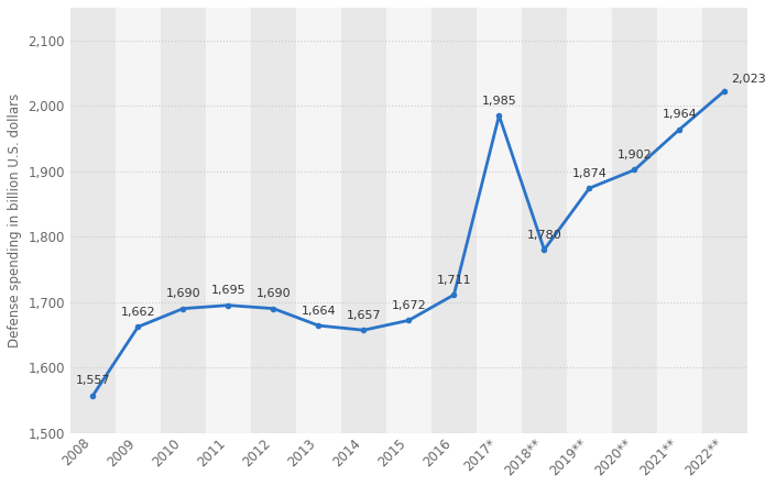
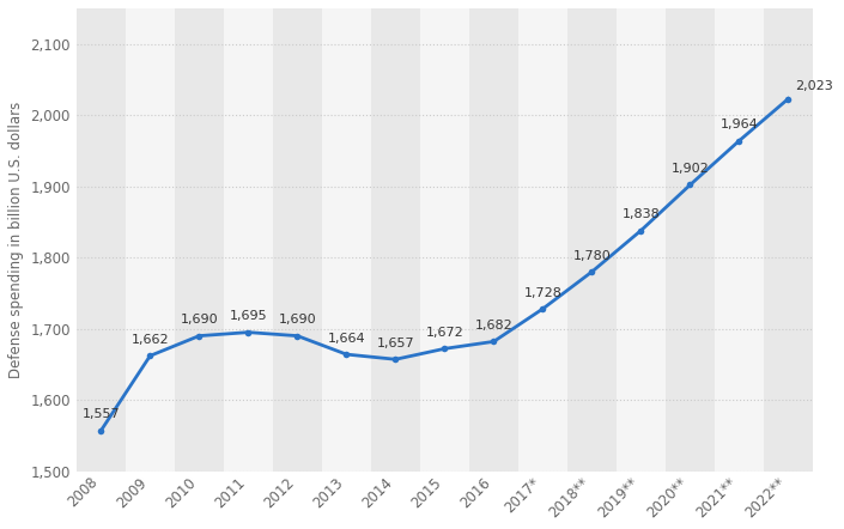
2016: 1,711 -> 1,682
2017*: 1,985 -> 1,728
2019**: 1,874 -> 1,838
